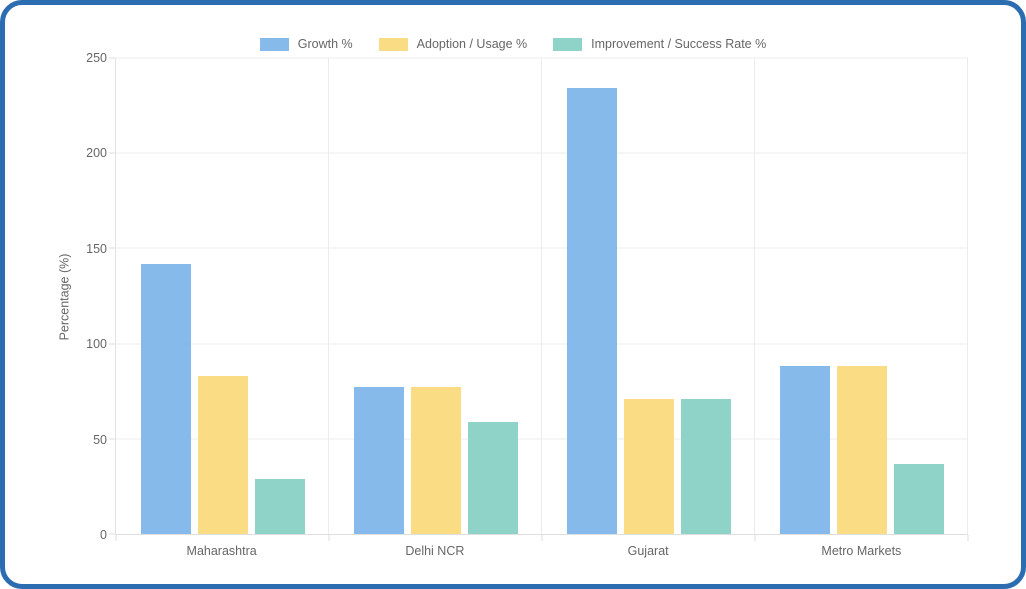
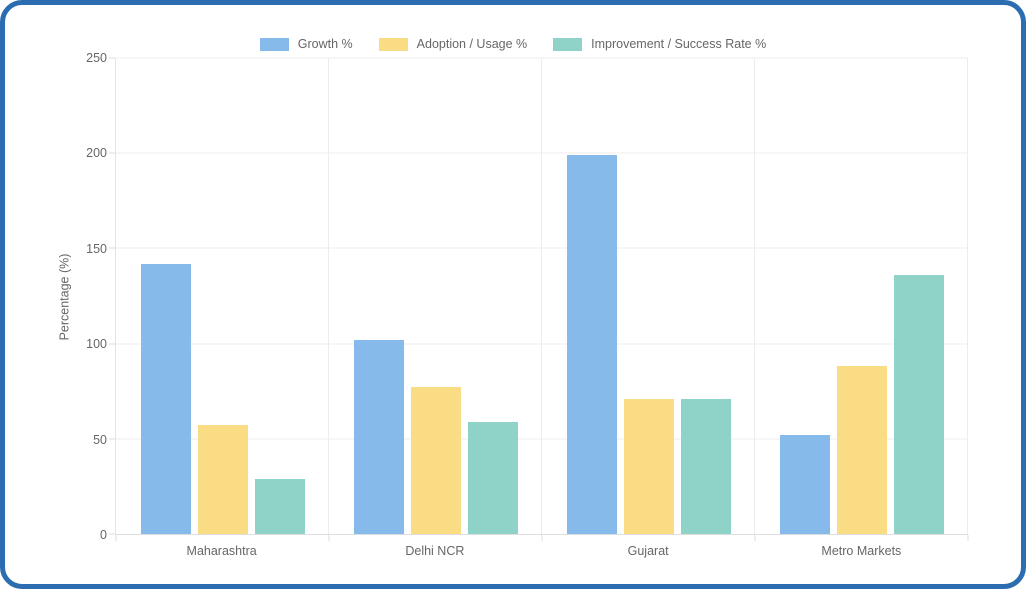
Adoption / Usage %/Maharashtra: 83 -> 57
Growth %/Delhi NCR: 77 -> 102
Growth %/Gujarat: 234 -> 199
Growth %/Metro Markets: 88 -> 52
Improvement / Success Rate %/Metro Markets: 37 -> 136
